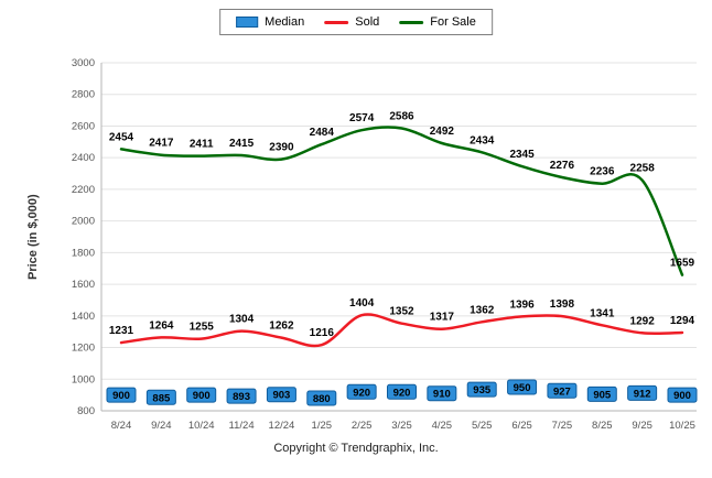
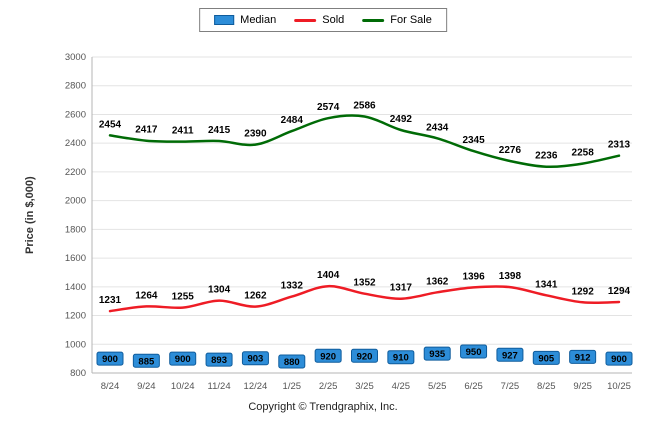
Sold/1/25: 1216 -> 1332
For Sale/10/25: 1659 -> 2313
